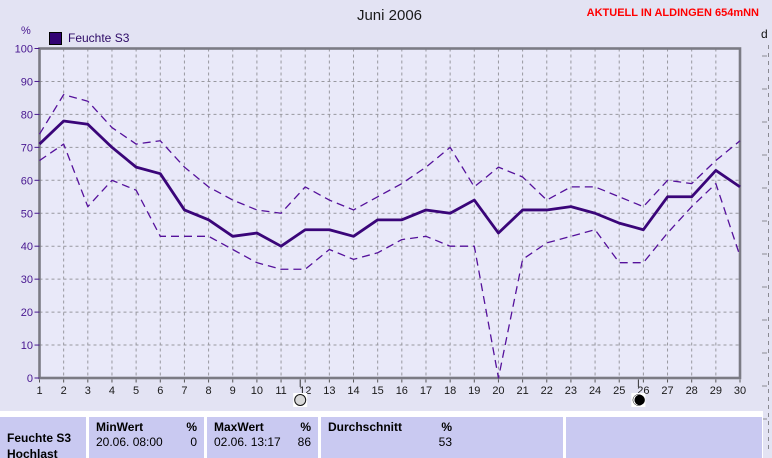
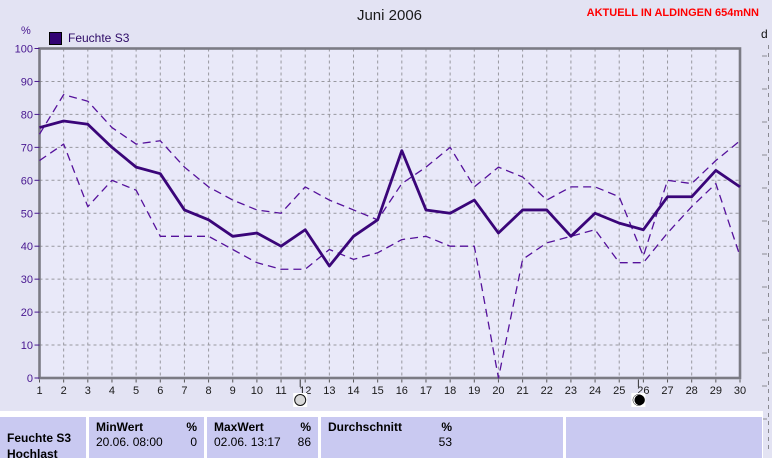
Feuchte S3/1: 71 -> 76
Feuchte S3/13: 45 -> 34
MaxWert/15: 55 -> 48
Feuchte S3/16: 48 -> 69
Feuchte S3/23: 52 -> 43
MaxWert/26: 52 -> 37
